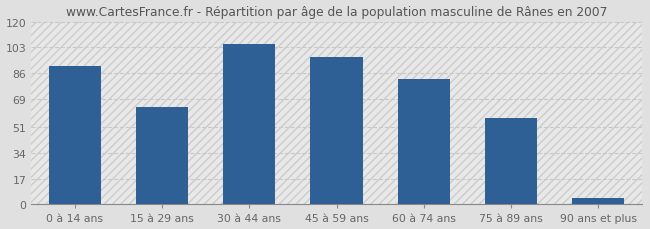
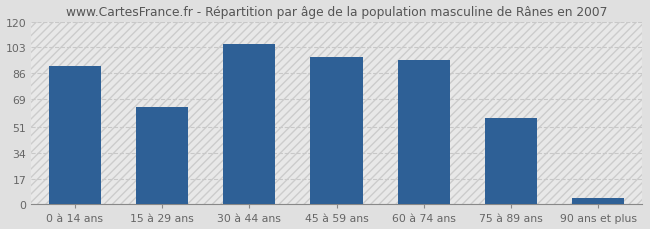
60 à 74 ans: 82 -> 95
